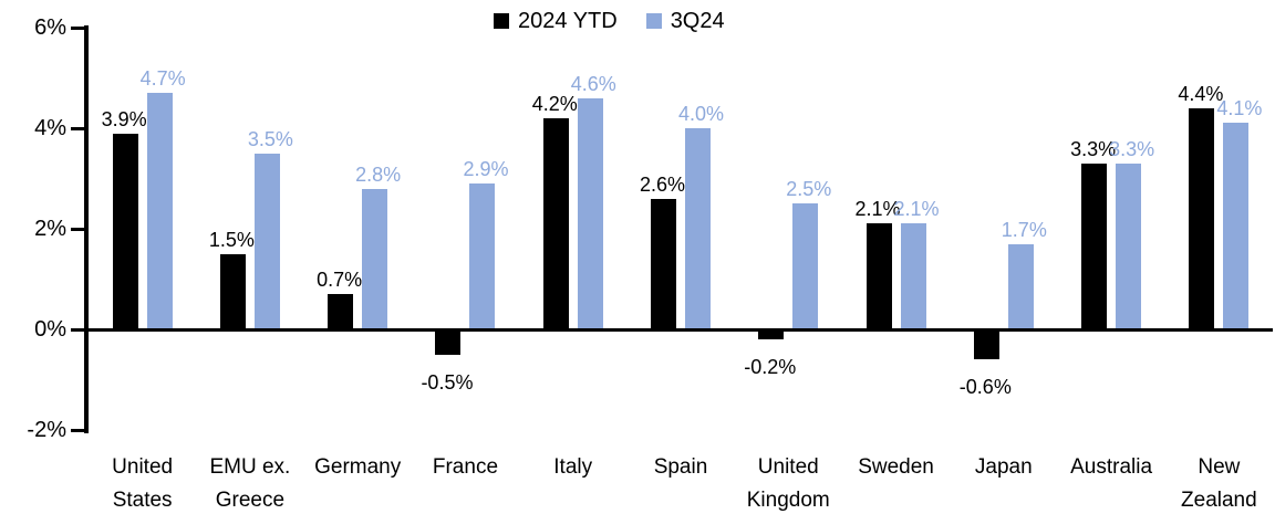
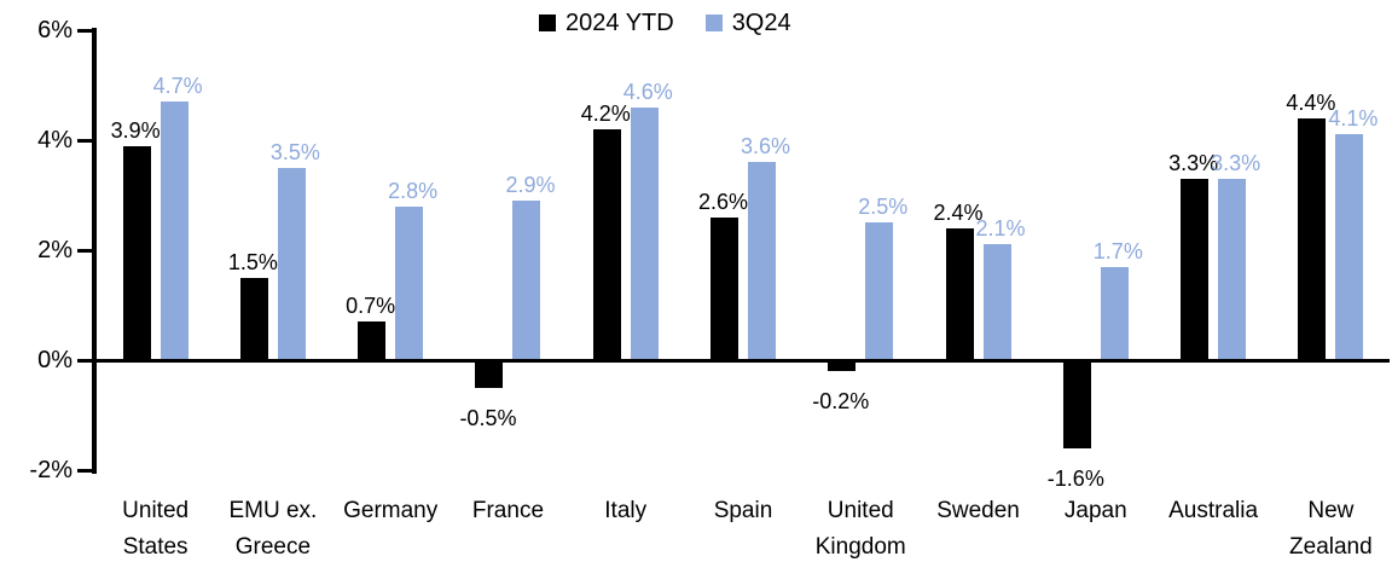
3Q24/Spain: 4.0% -> 3.6%
2024 YTD/Sweden: 2.1% -> 2.4%
2024 YTD/Japan: -0.6% -> -1.6%
